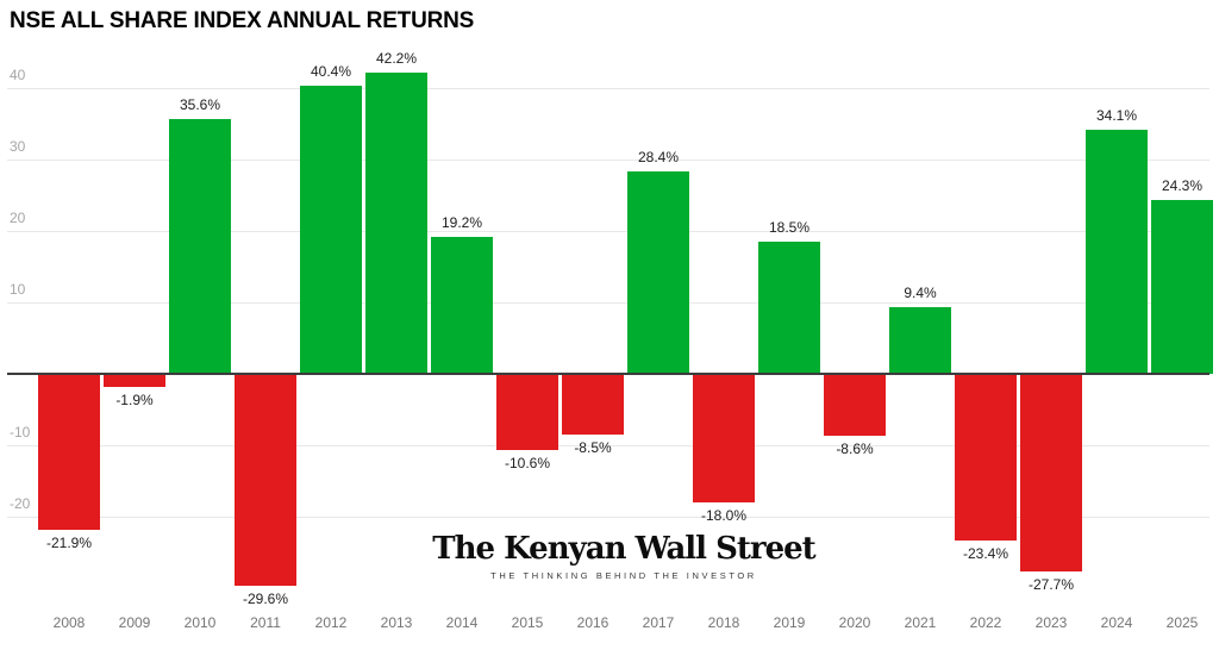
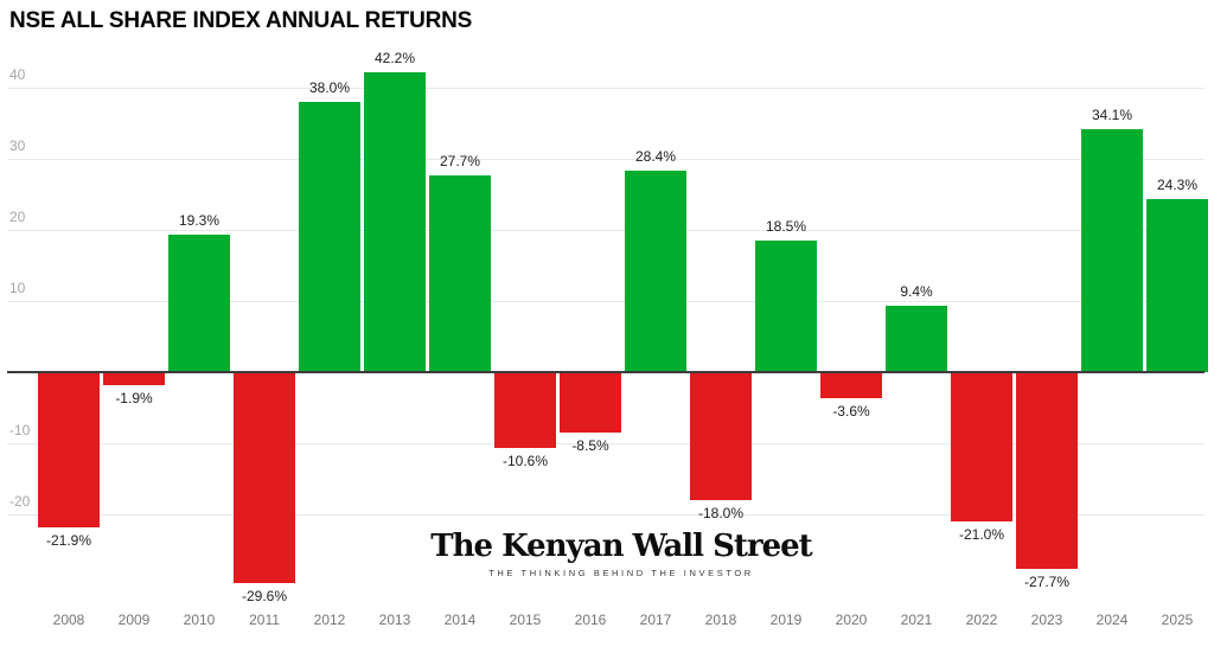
2010: 35.6% -> 19.3%
2012: 40.4% -> 38.0%
2014: 19.2% -> 27.7%
2020: -8.6% -> -3.6%
2022: -23.4% -> -21.0%
